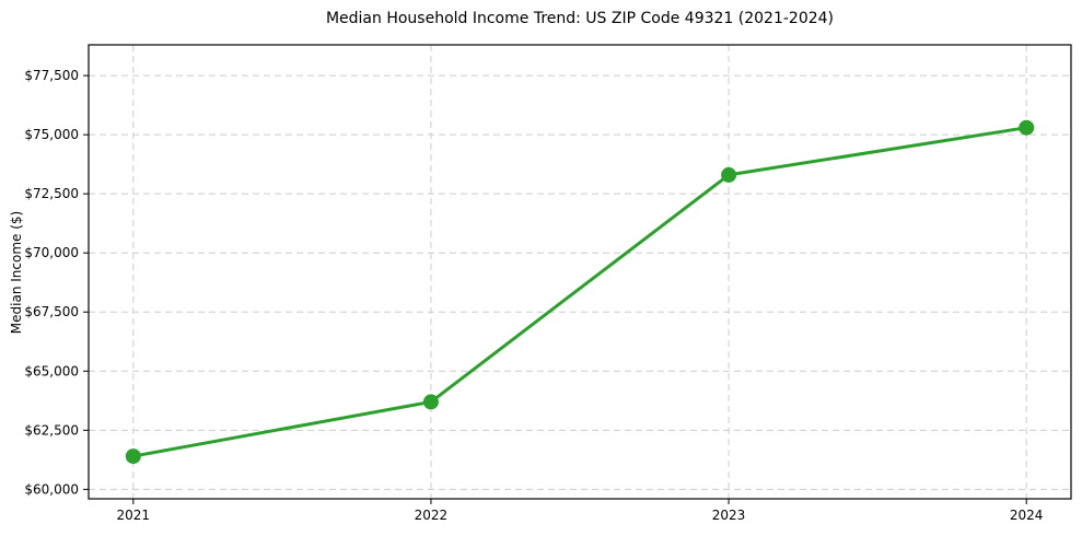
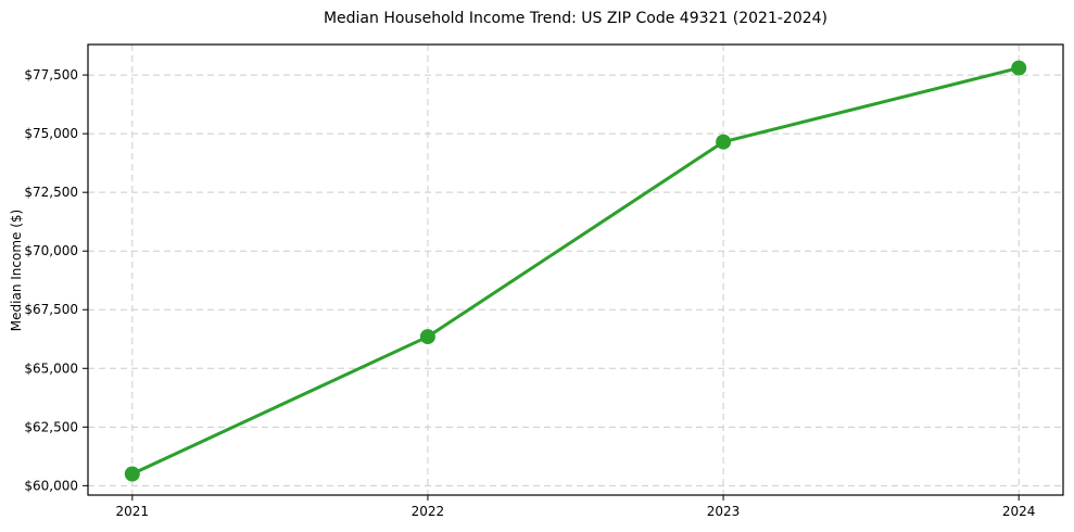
2021: $61400 -> $60500
2022: $63700 -> $66400
2023: $73300 -> $74600
2024: $75300 -> $77800
